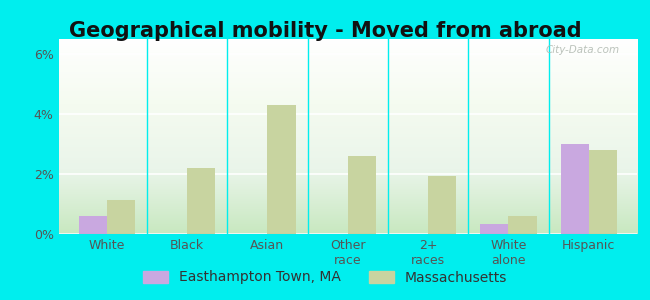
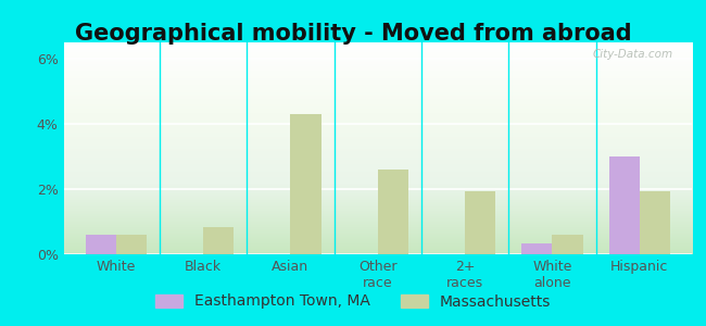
Massachusetts/White: 1.15% -> 0.60%
Massachusetts/Black: 2.20% -> 0.85%
Massachusetts/Hispanic: 2.80% -> 1.95%
